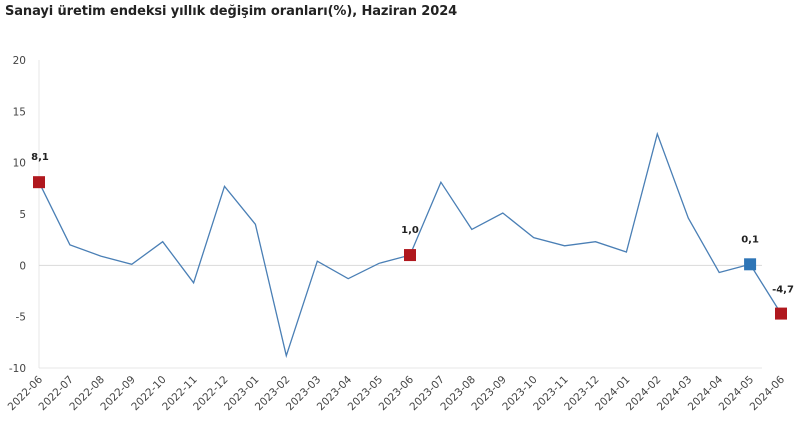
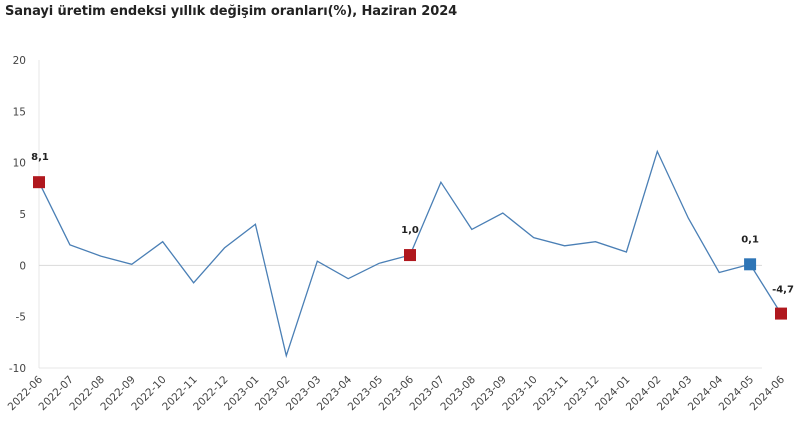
2022-12: 7.7 -> 1.7
2024-02: 12.8 -> 11.1
